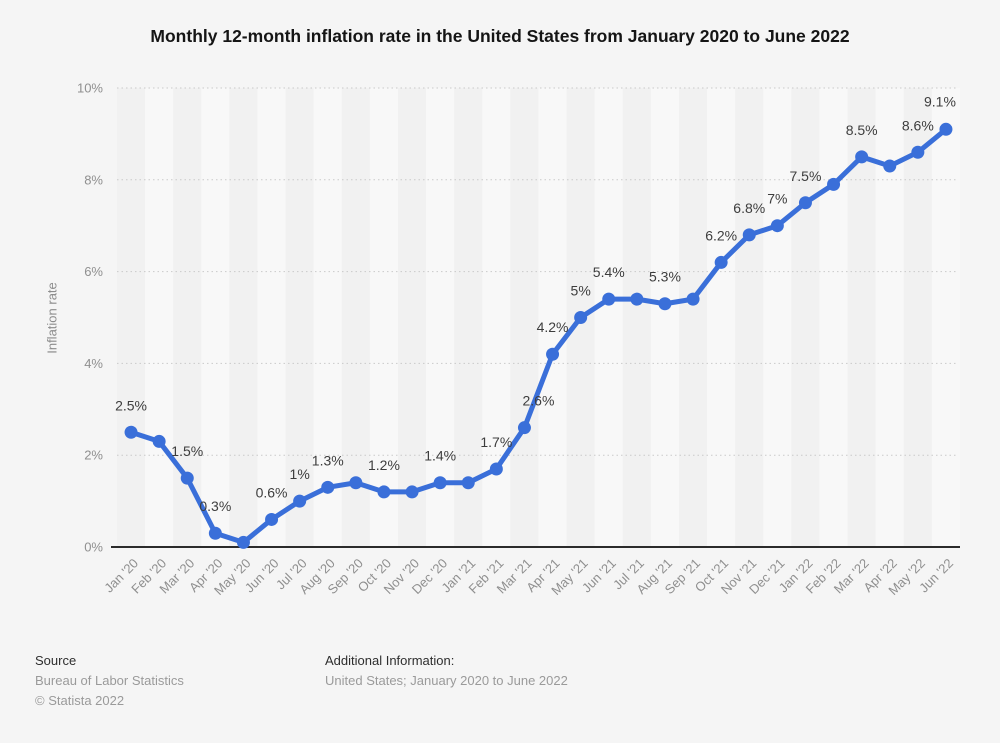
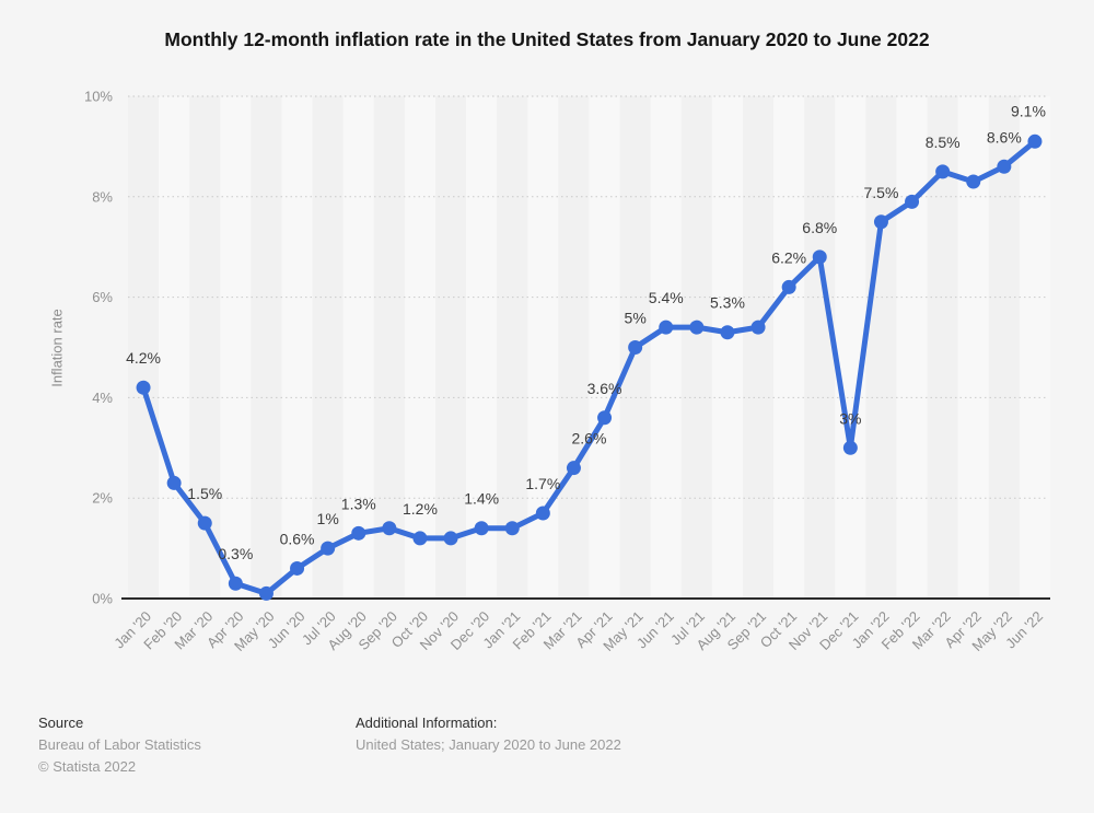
Jan '20: 2.5% -> 4.2%
Apr '21: 4.2% -> 3.6%
Dec '21: 7% -> 3%
